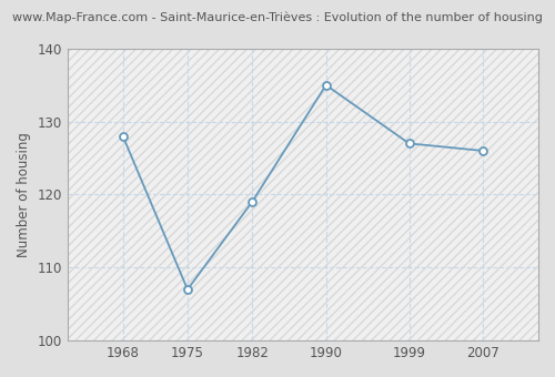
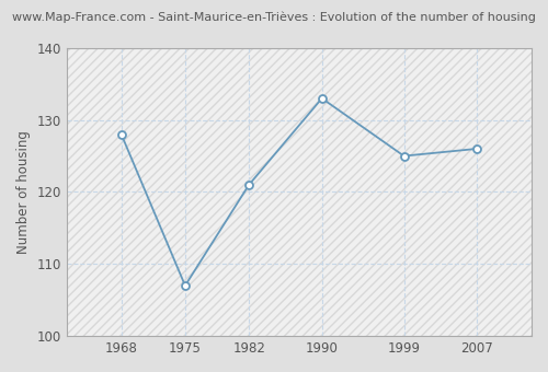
1982: 119 -> 121
1990: 135 -> 133
1999: 127 -> 125
